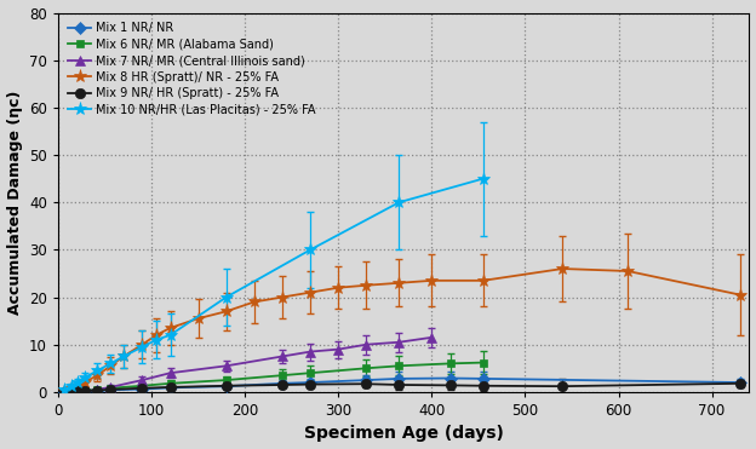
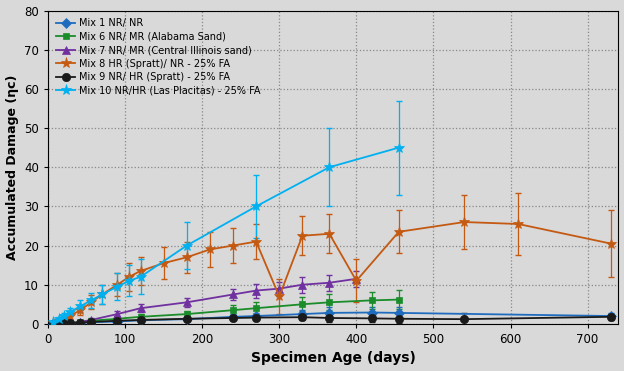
Mix 8 HR (Spratt)/ NR - 25% FA/300: 22.0 -> 7.0
Mix 8 HR (Spratt)/ NR - 25% FA/400: 23.5 -> 11.0
